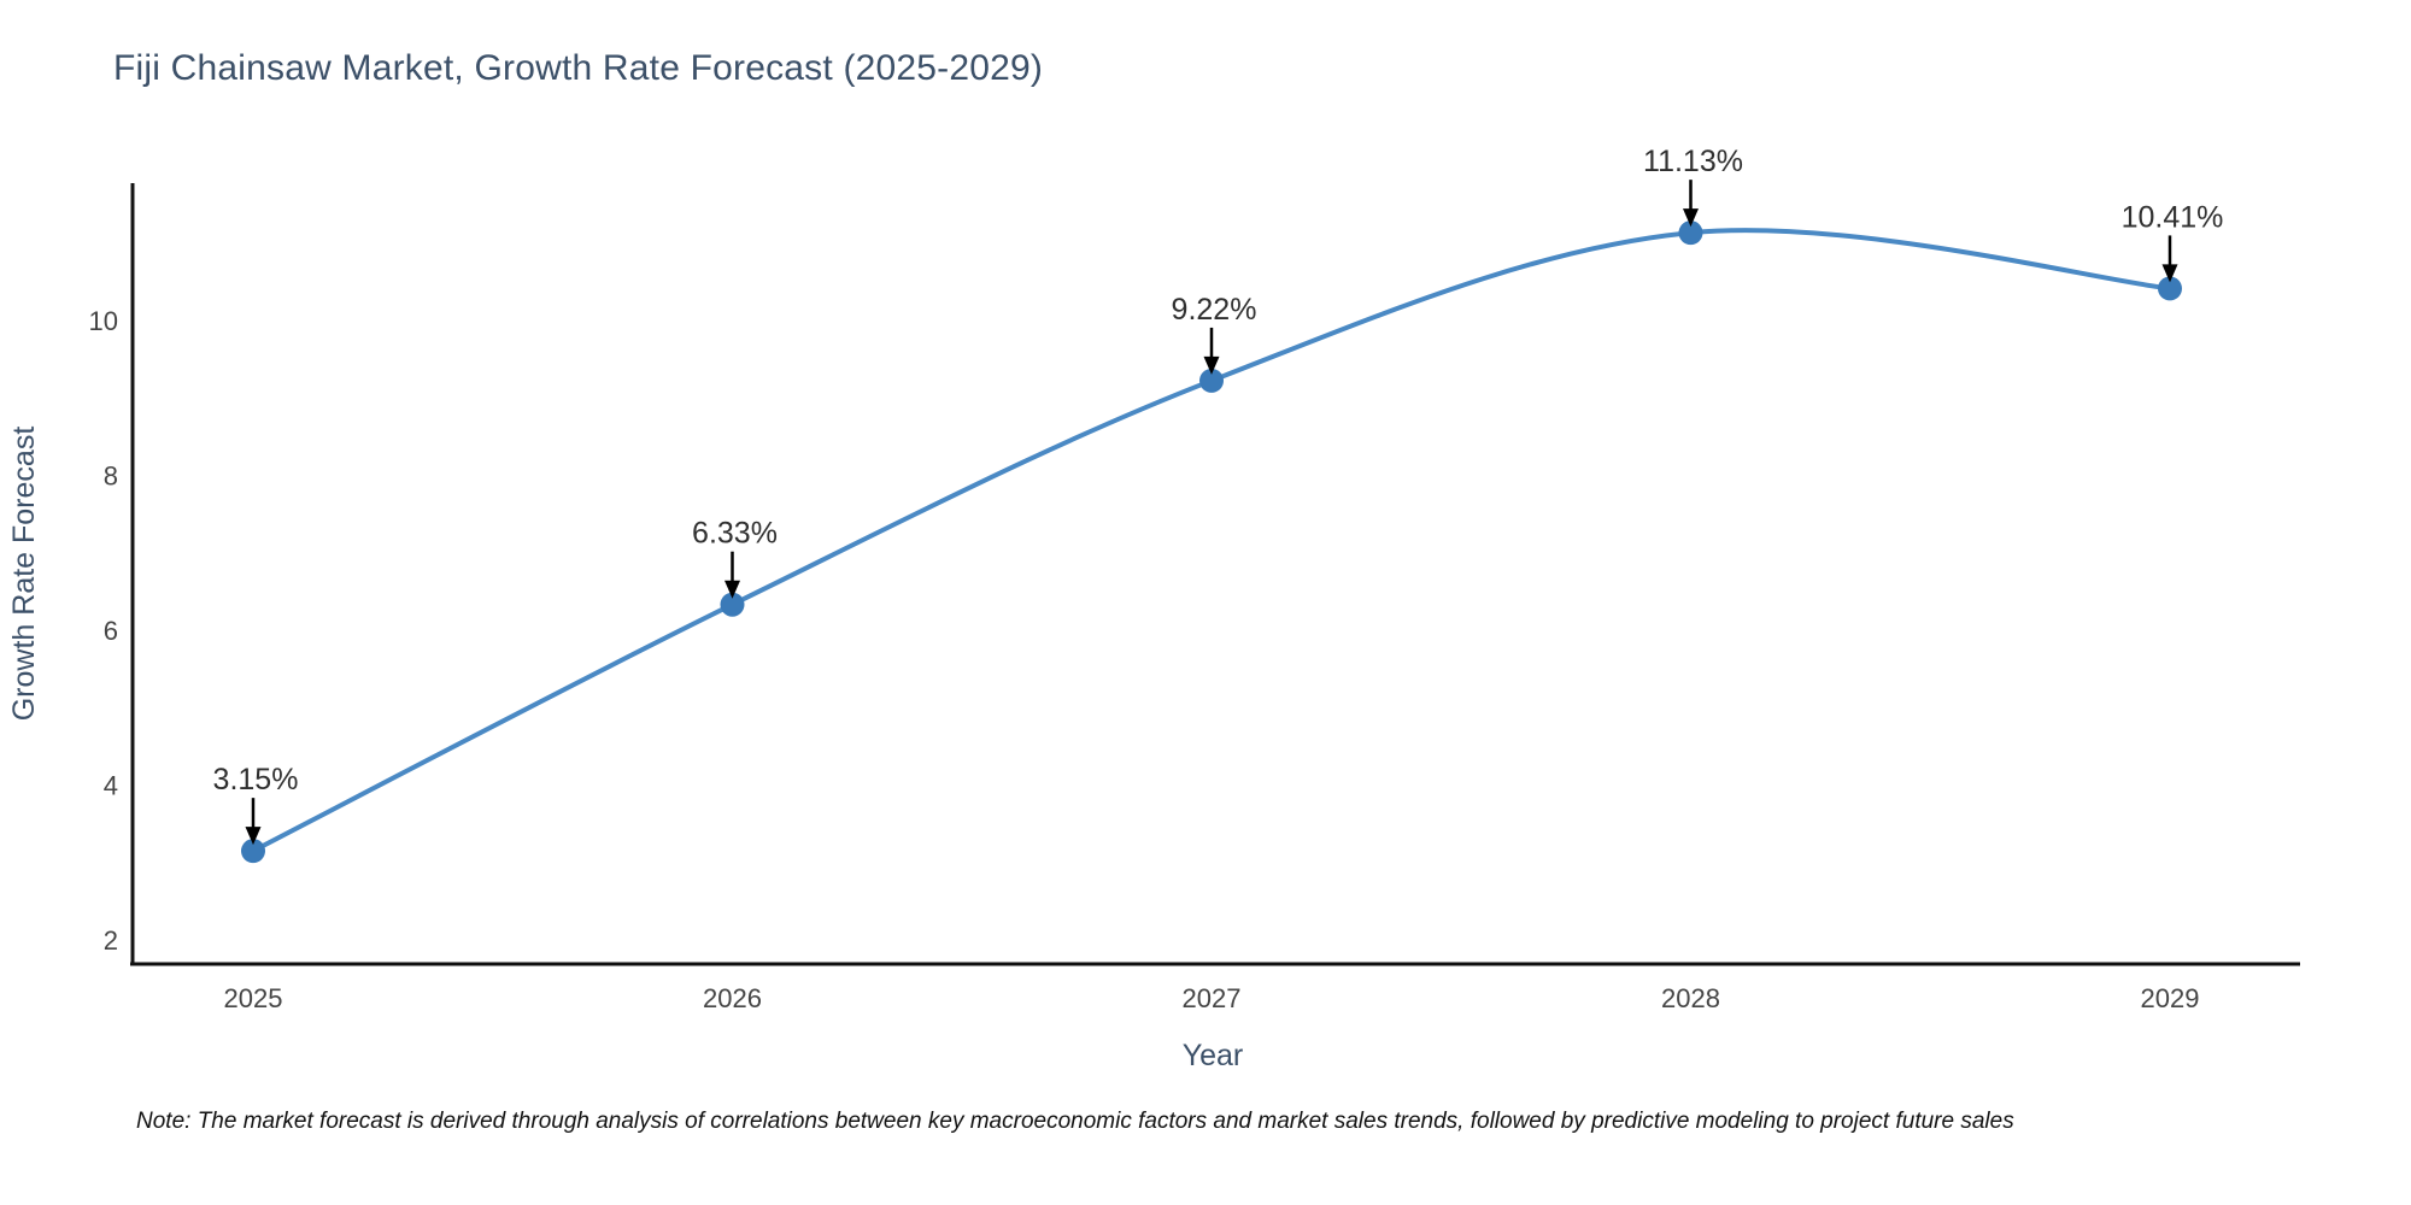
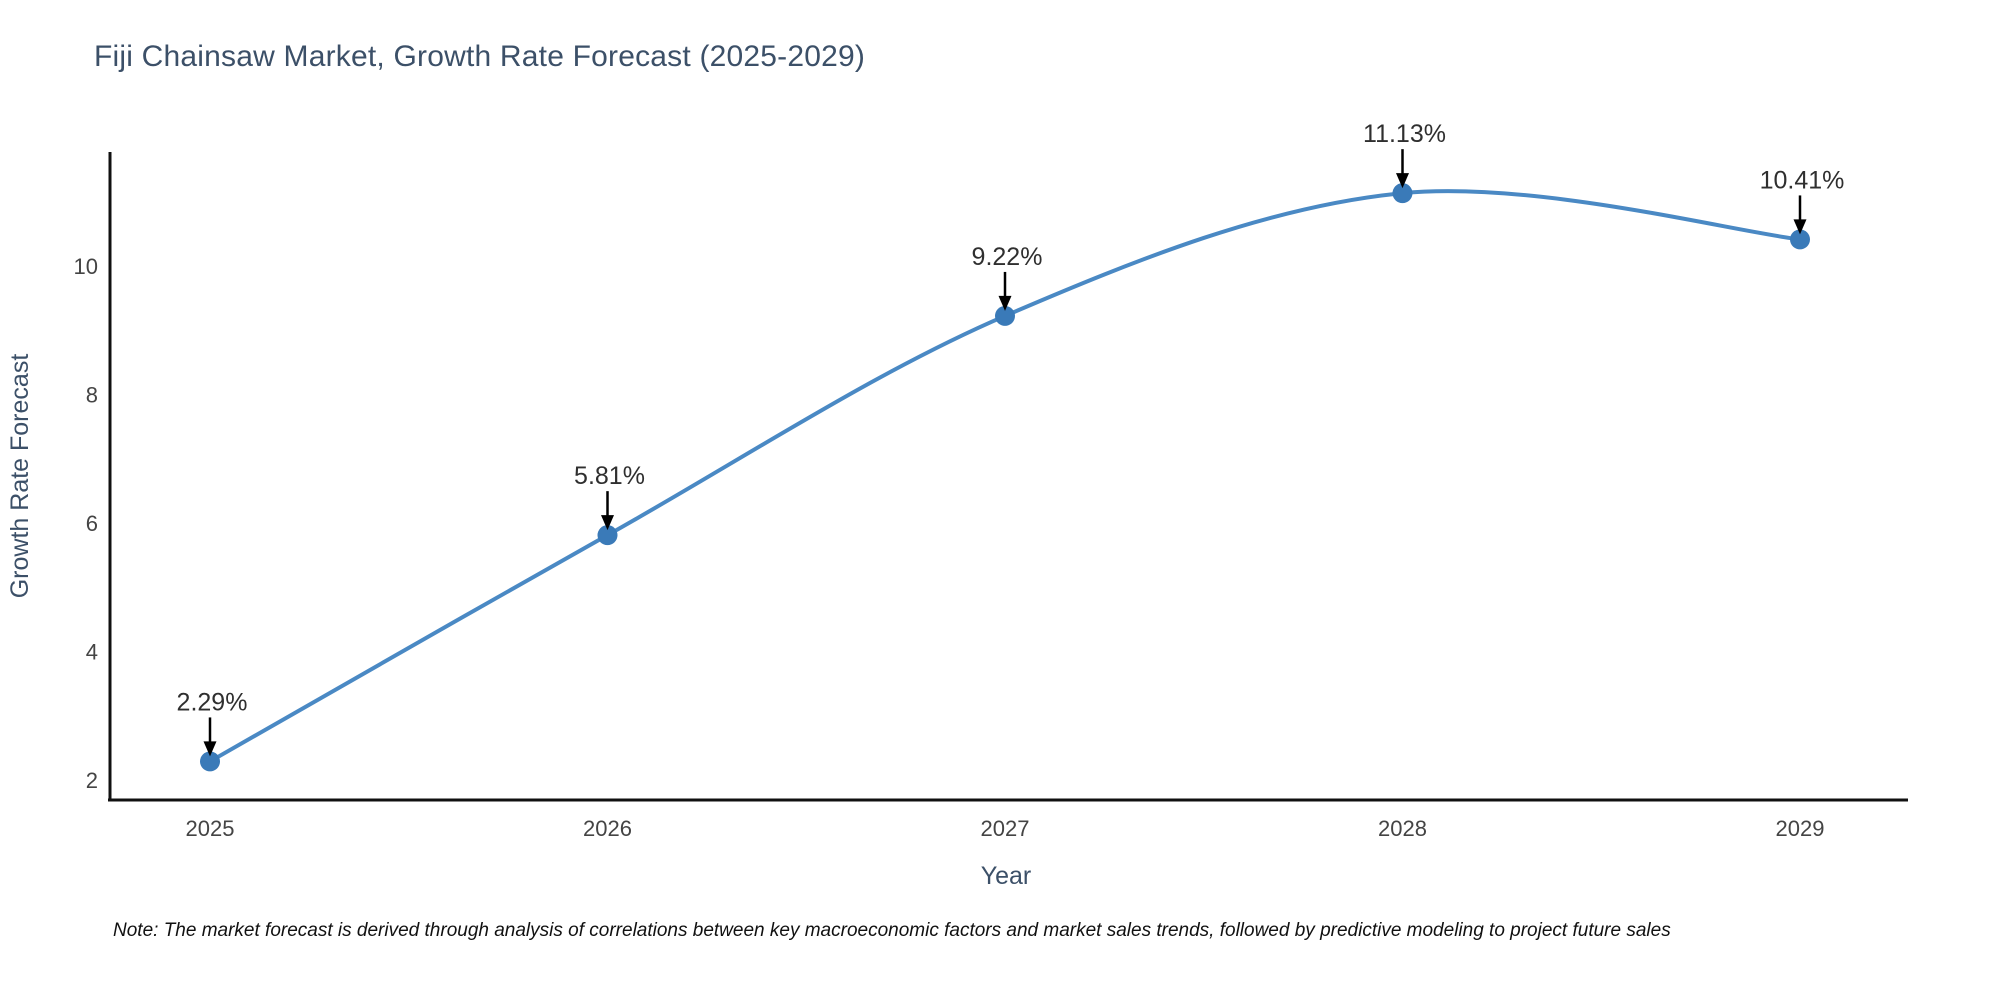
2025: 3.15% -> 2.29%
2026: 6.33% -> 5.81%
